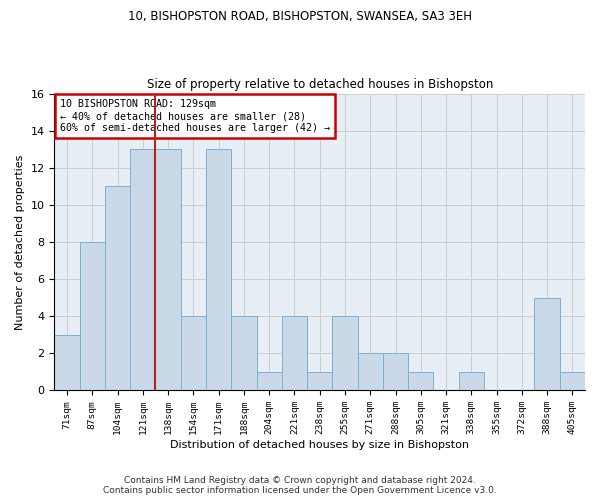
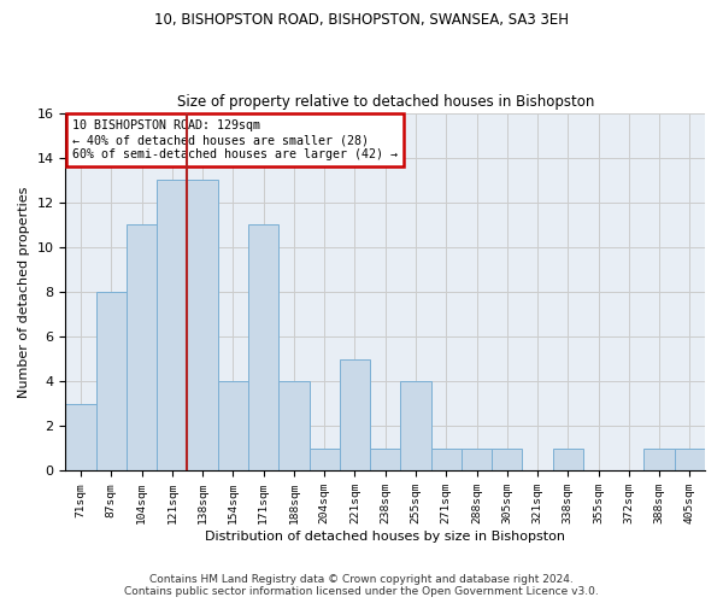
171sqm: 13 -> 11
221sqm: 4 -> 5
271sqm: 2 -> 1
288sqm: 2 -> 1
388sqm: 5 -> 1
